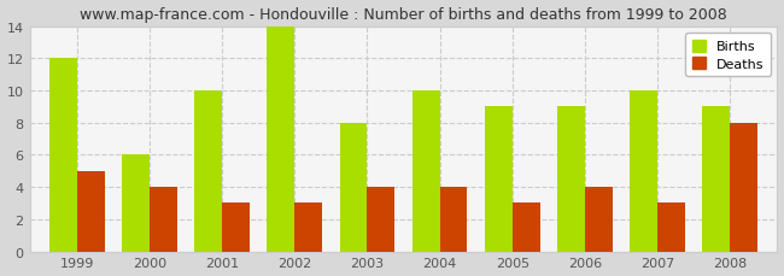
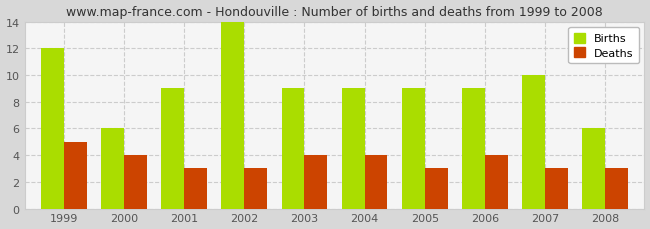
Births/2001: 10 -> 9
Births/2003: 8 -> 9
Births/2004: 10 -> 9
Births/2008: 9 -> 6
Deaths/2008: 8 -> 3
